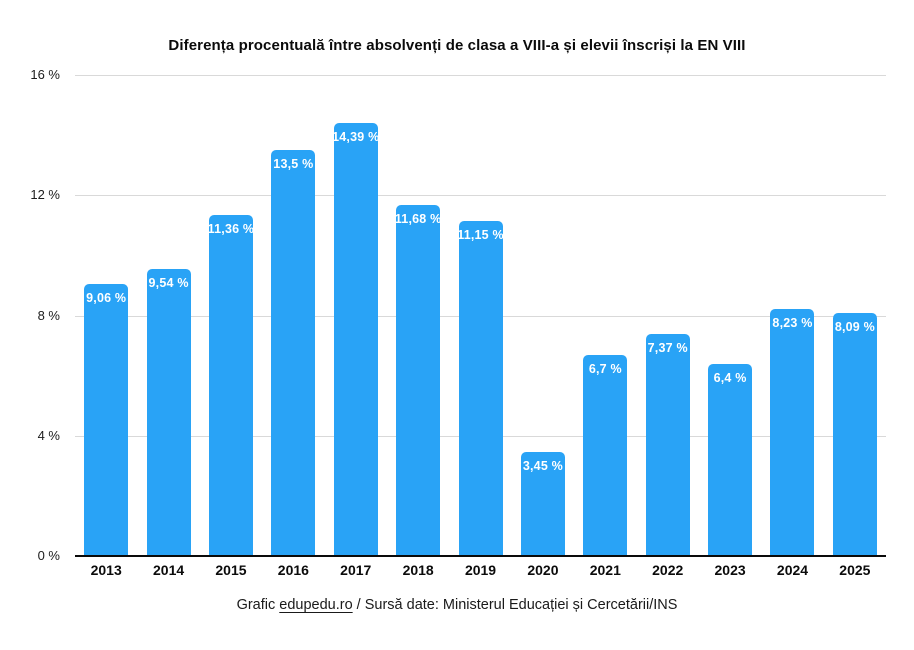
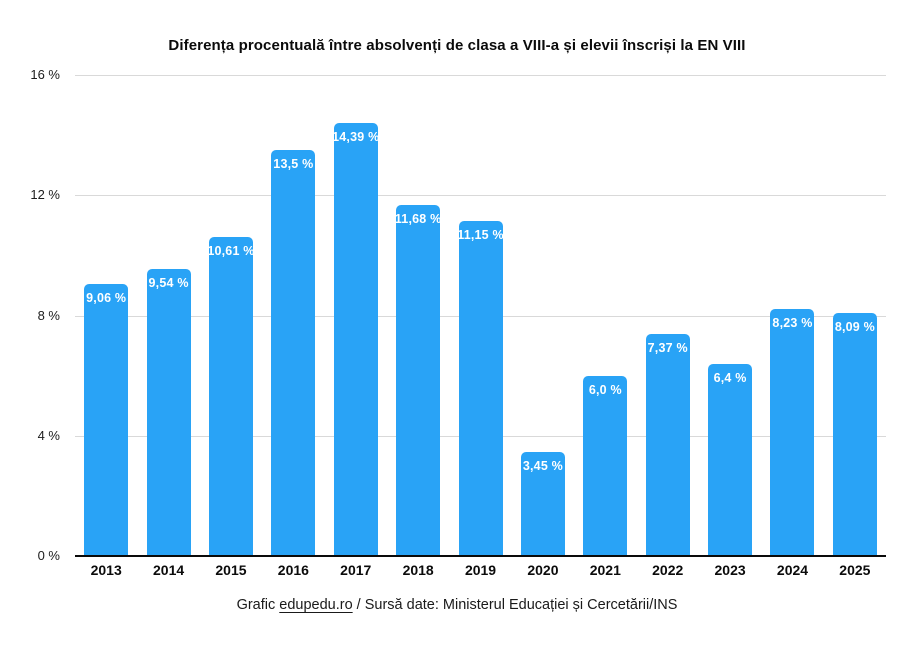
2015: 11,36 -> 10,61
2021: 6,7 -> 6,0
